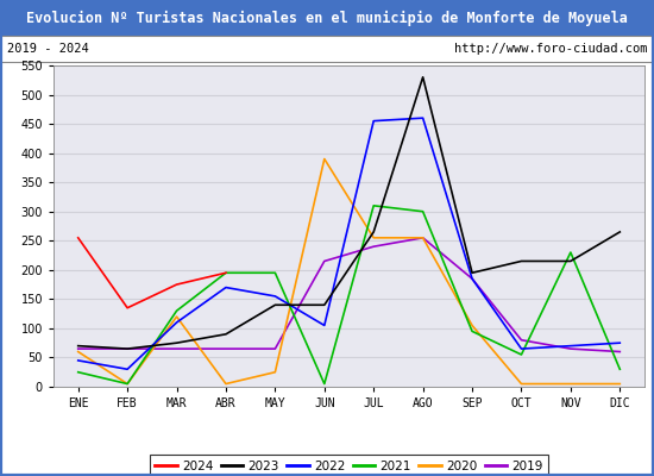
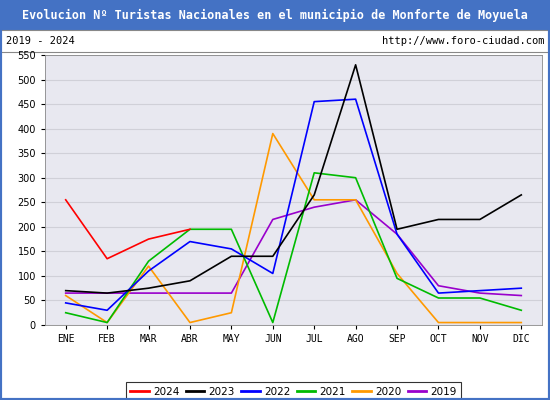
2021/NOV: 230 -> 55
